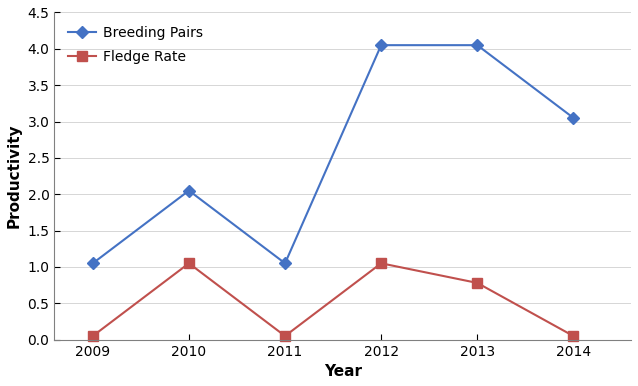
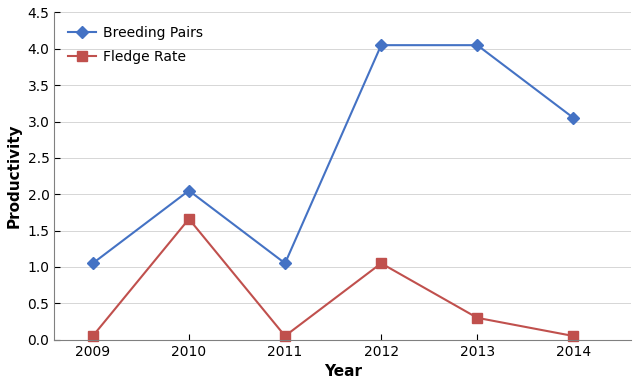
Fledge Rate/2010: 1.05 -> 1.66
Fledge Rate/2013: 0.78 -> 0.30
